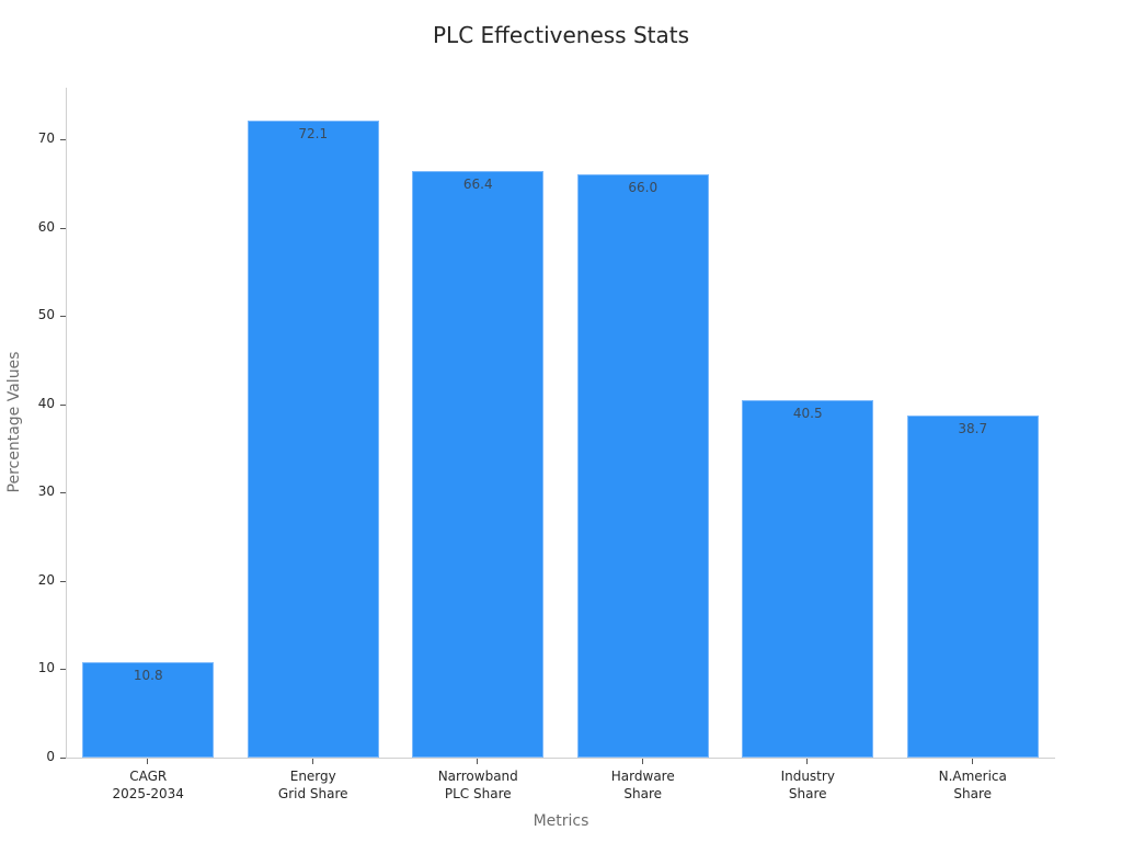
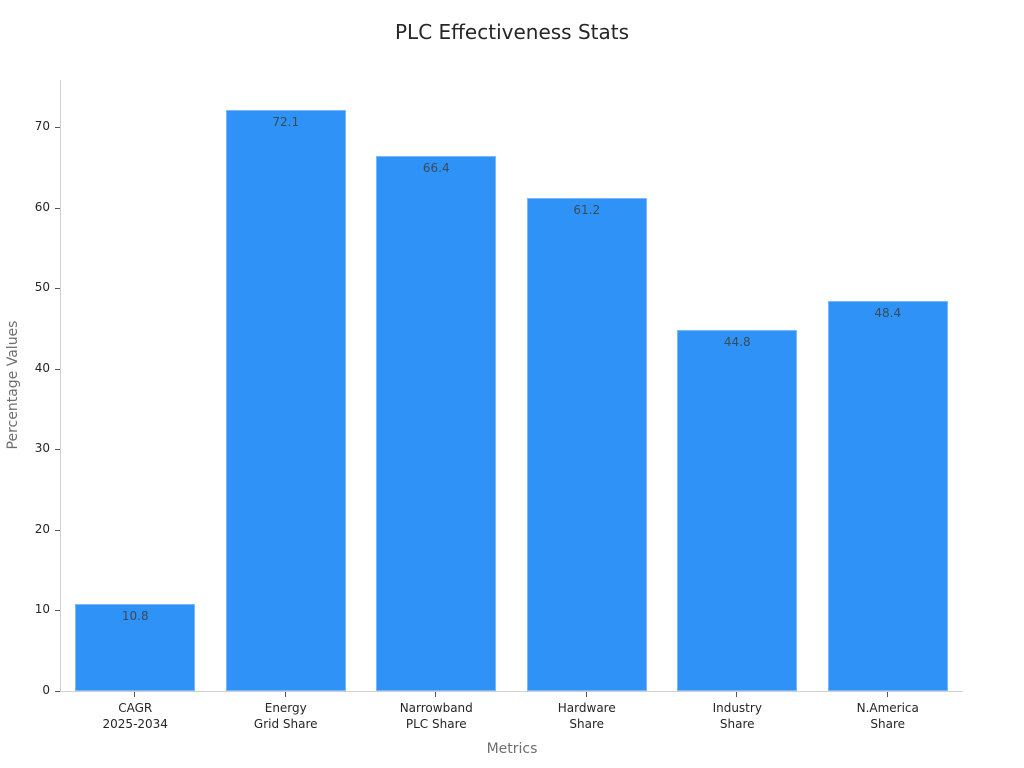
Hardware Share: 66.0 -> 61.2
Industry Share: 40.5 -> 44.8
N.America Share: 38.7 -> 48.4
